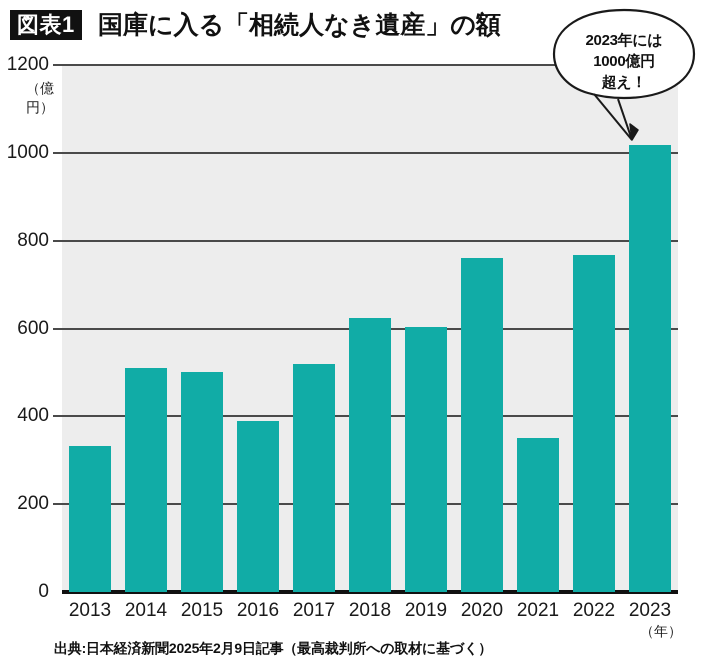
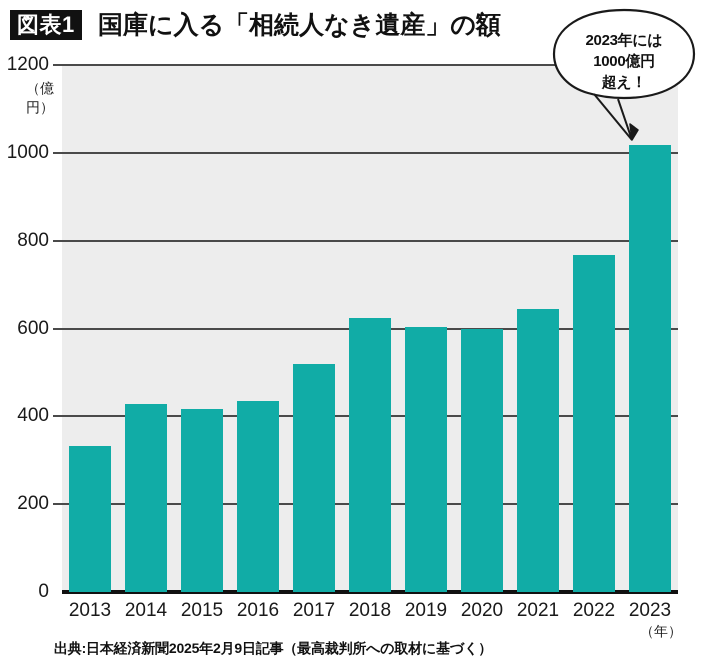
2014: 510 -> 430
2015: 500 -> 420
2016: 390 -> 440
2020: 760 -> 600
2021: 350 -> 640
